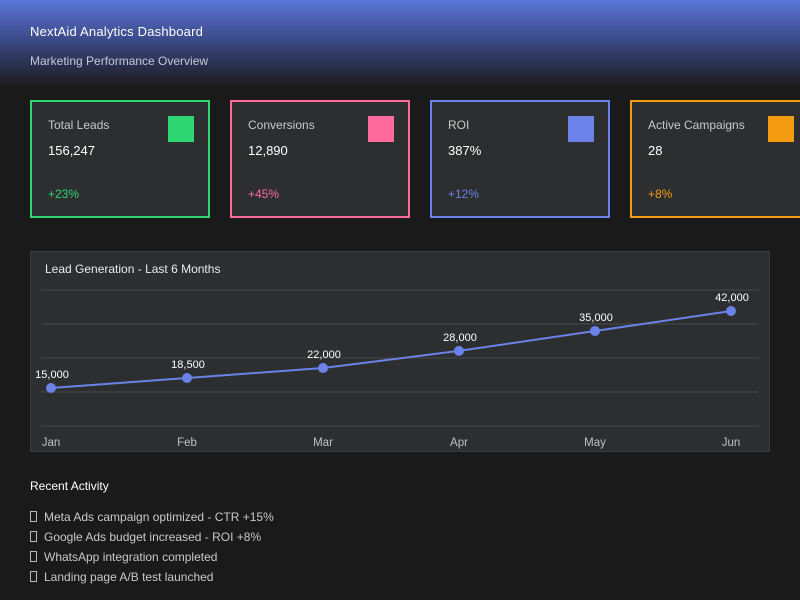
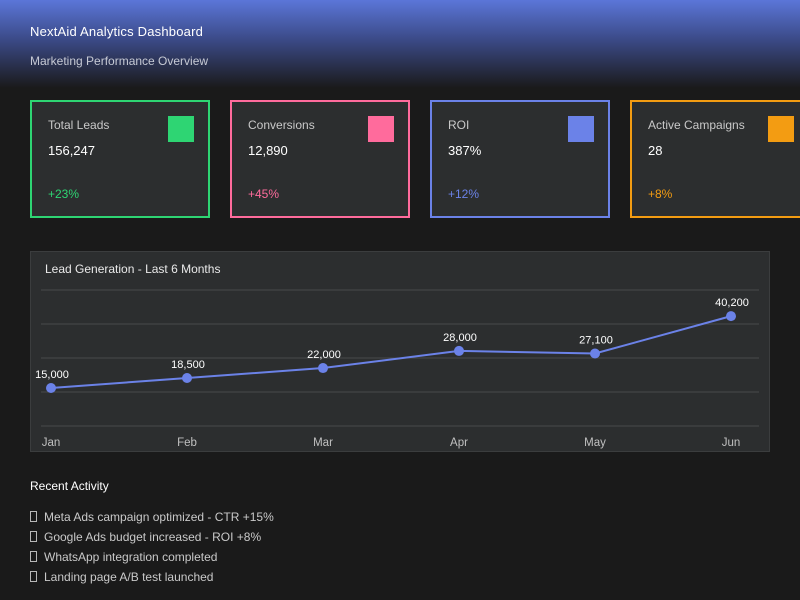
May: 35,000 -> 27,100
Jun: 42,000 -> 40,200
